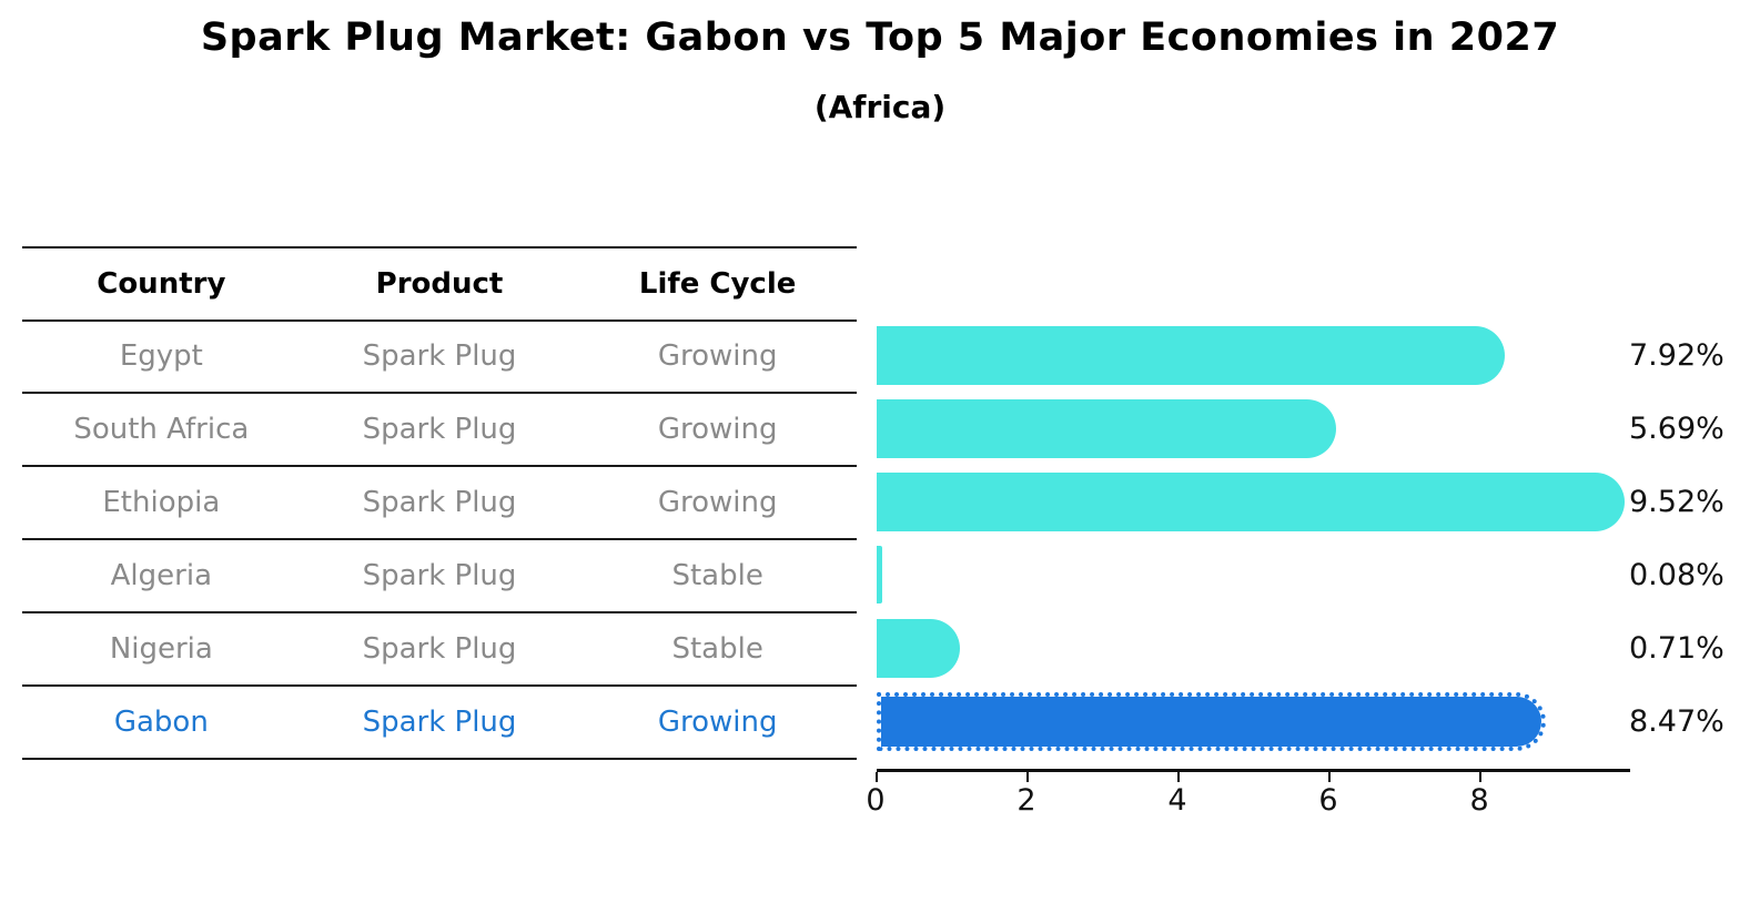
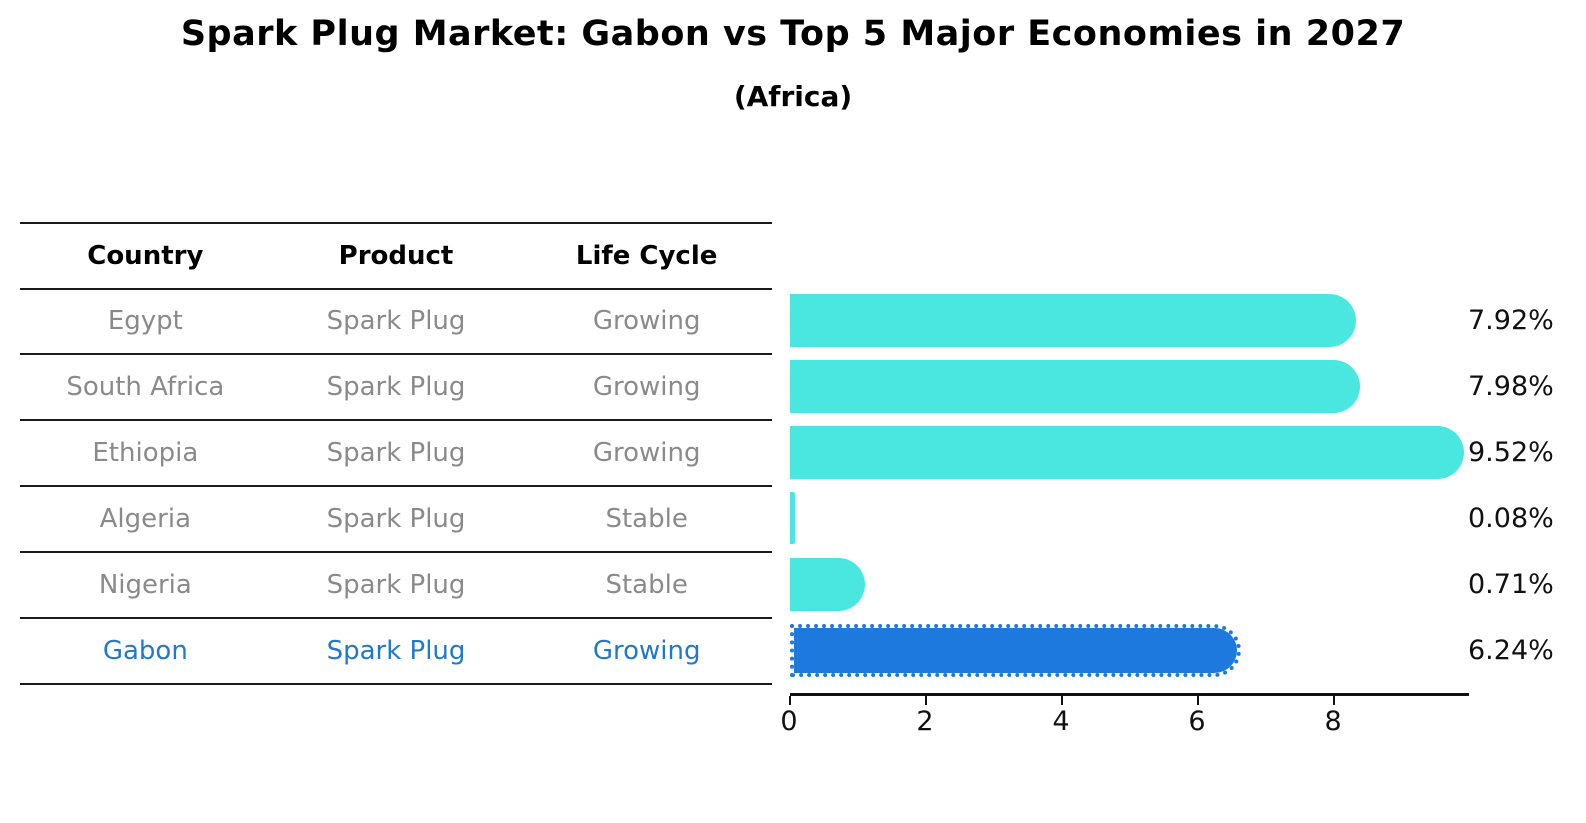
South Africa: 5.69% -> 7.98%
Gabon: 8.47% -> 6.24%
